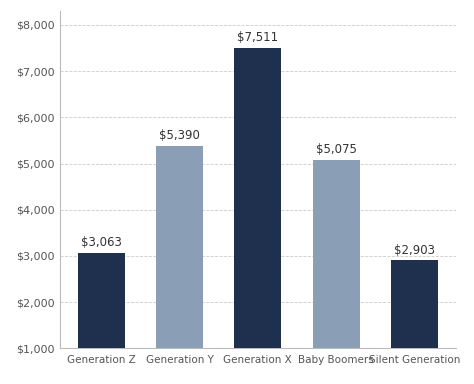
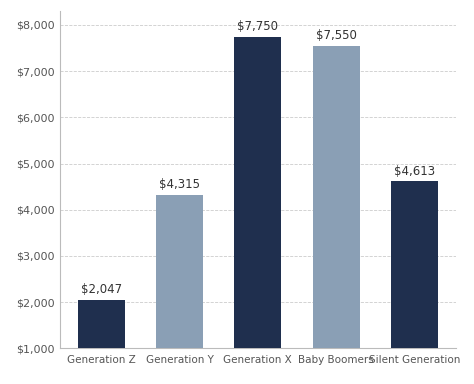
Generation Z: $3,063 -> $2,047
Generation Y: $5,390 -> $4,315
Generation X: $7,511 -> $7,750
Baby Boomers: $5,075 -> $7,550
Silent Generation: $2,903 -> $4,613
